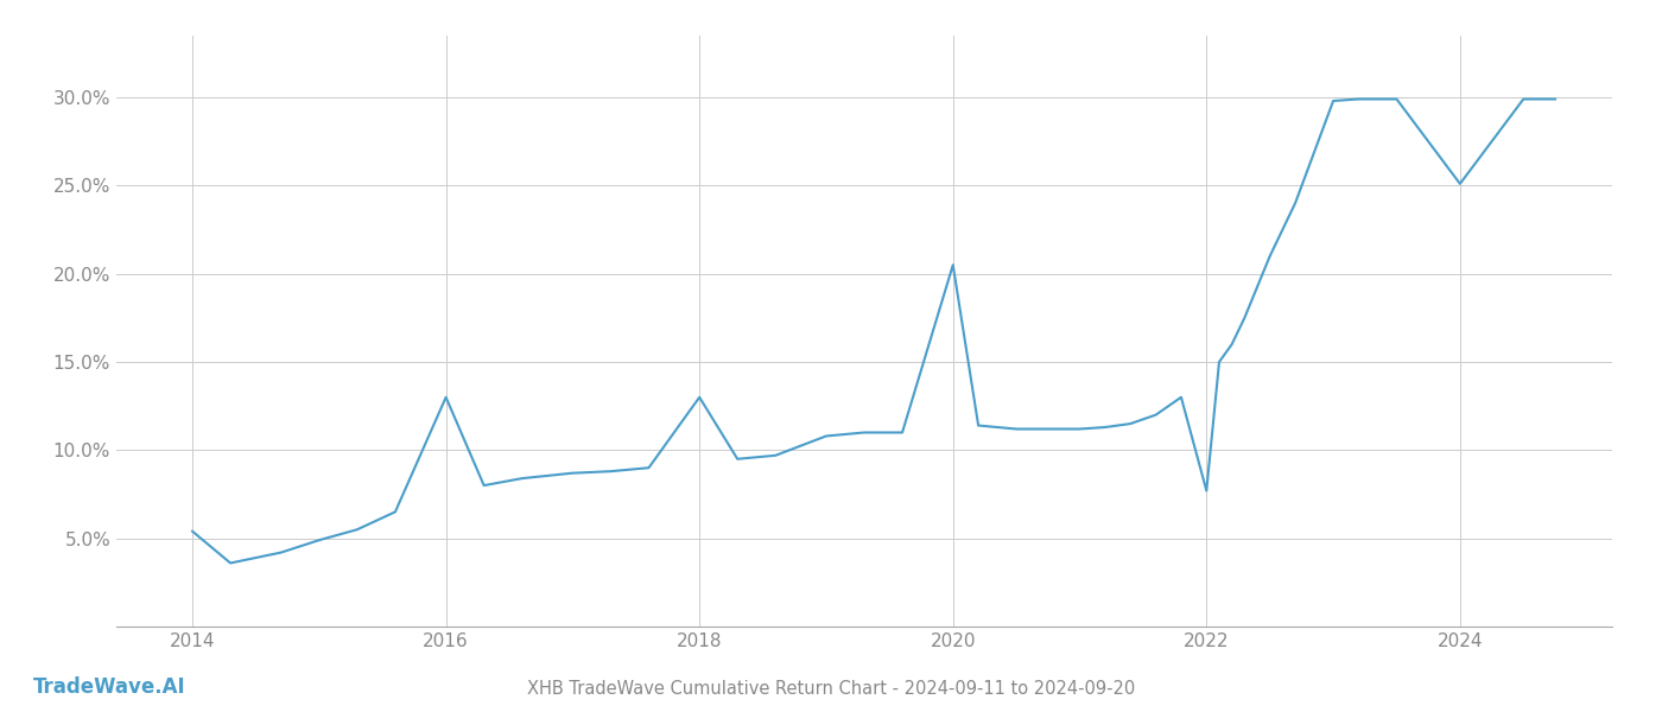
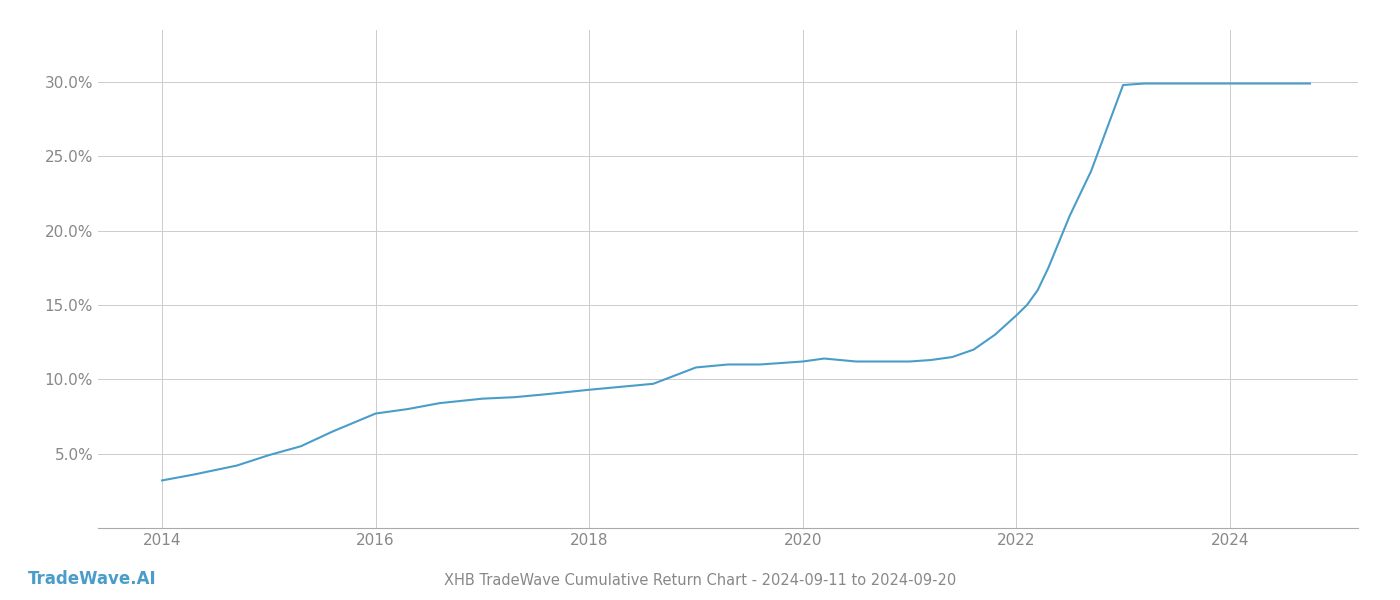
2014: 5.4% -> 3.2%
2016: 13.0% -> 7.7%
2018: 13.0% -> 9.3%
2020: 20.5% -> 11.2%
2022: 7.7% -> 14.3%
2024: 25.1% -> 29.9%
